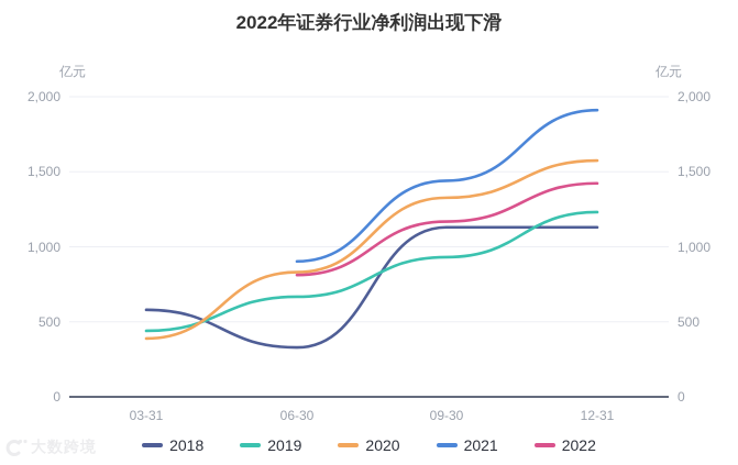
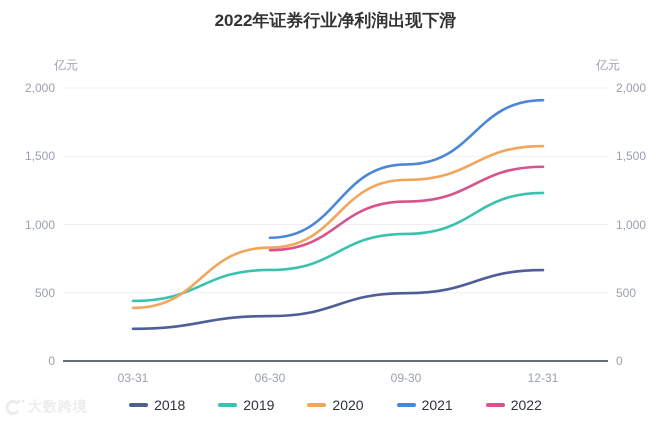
2018/03-31: 580 -> 240
2018/09-30: 1130 -> 500
2018/12-31: 1130 -> 670
